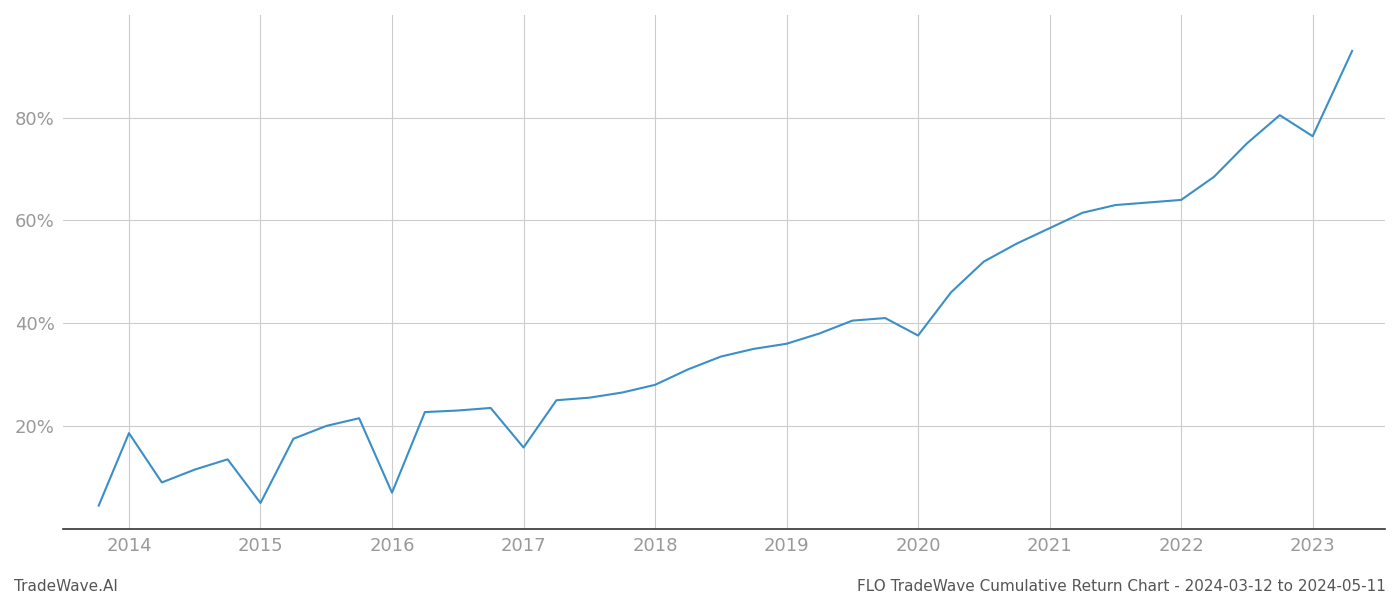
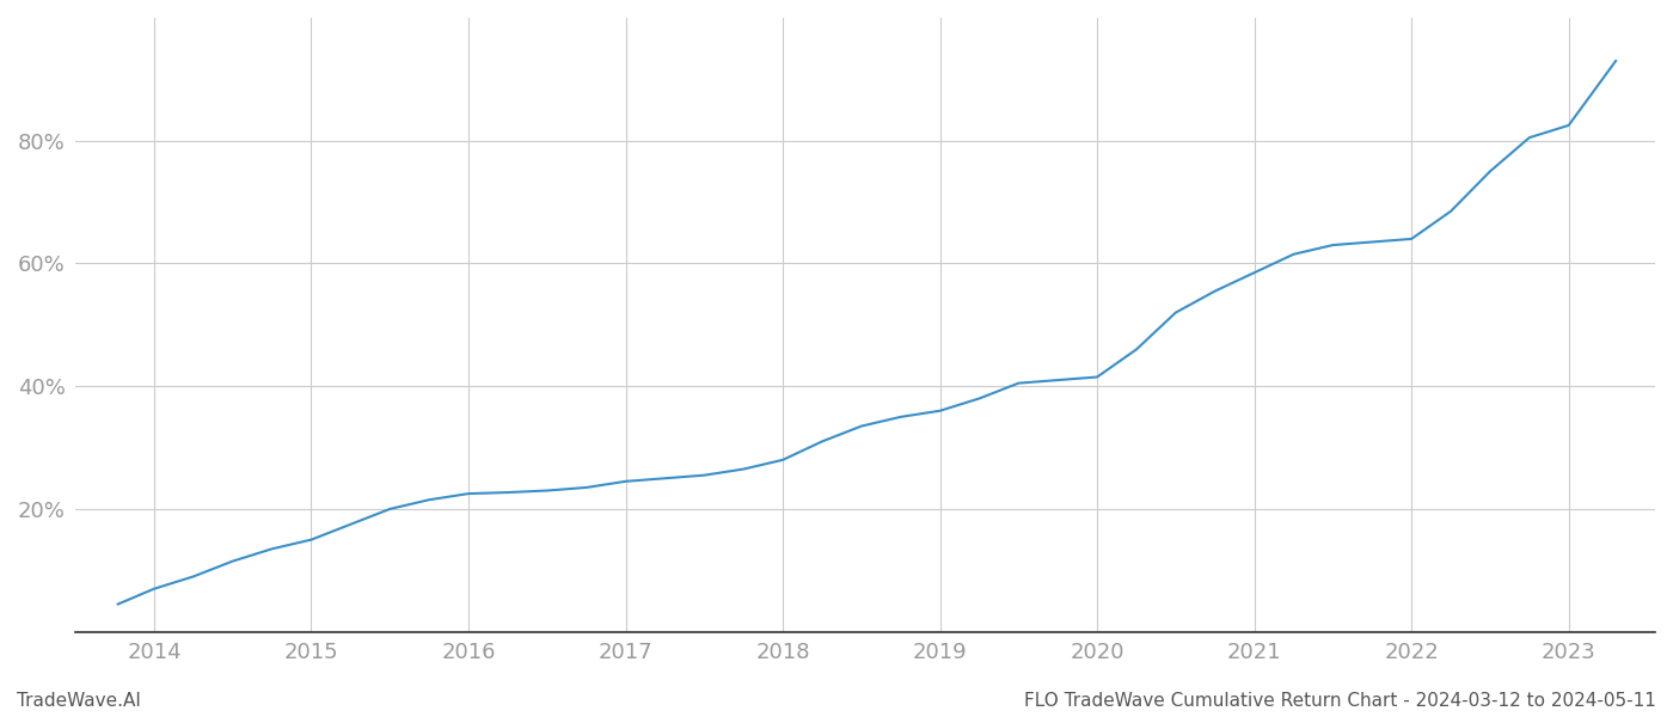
2014: 18.6% -> 7.0%
2015: 5.0% -> 15.0%
2016: 7.0% -> 22.5%
2017: 15.8% -> 24.5%
2020: 37.6% -> 41.5%
2023: 76.4% -> 82.5%
